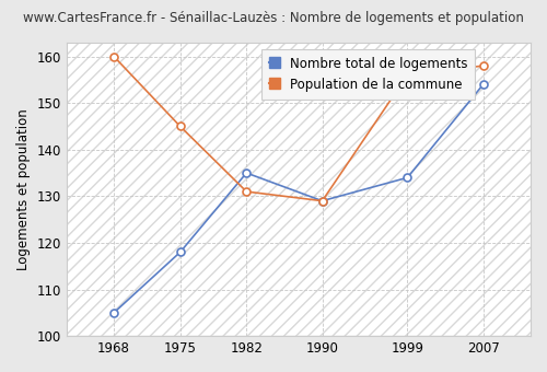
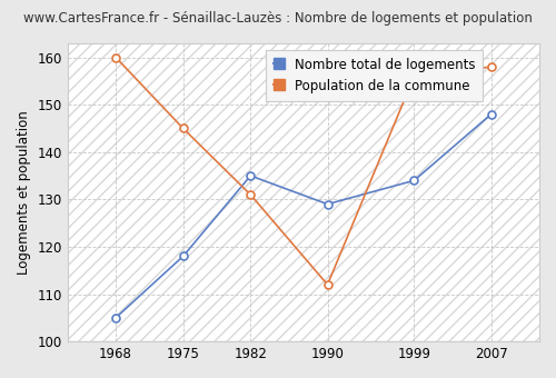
Population de la commune/1990: 129 -> 112
Nombre total de logements/2007: 154 -> 148
